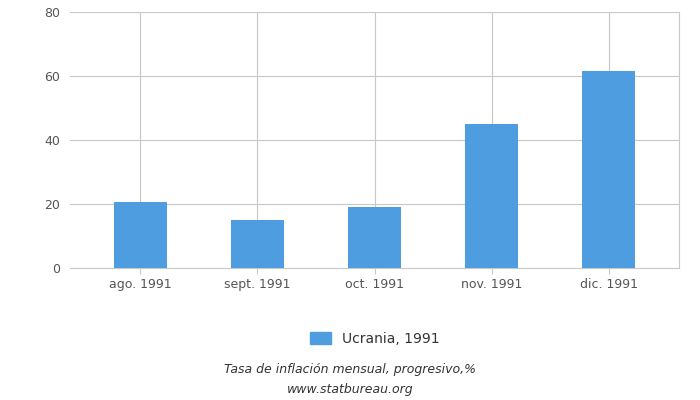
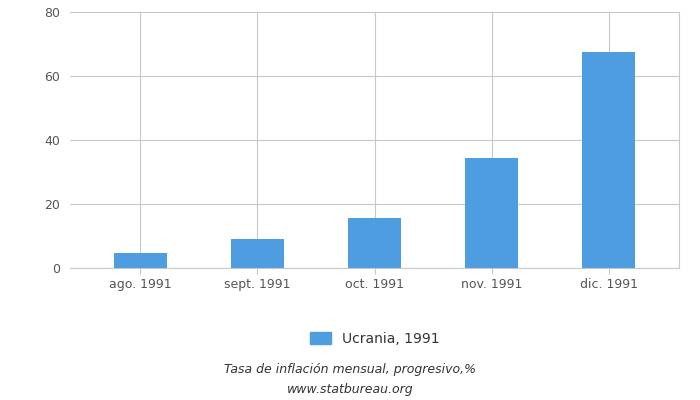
ago. 1991: 20.5 -> 4.8
sept. 1991: 15.0 -> 9.0
oct. 1991: 19.0 -> 15.5
nov. 1991: 45.0 -> 34.5
dic. 1991: 61.5 -> 67.5
